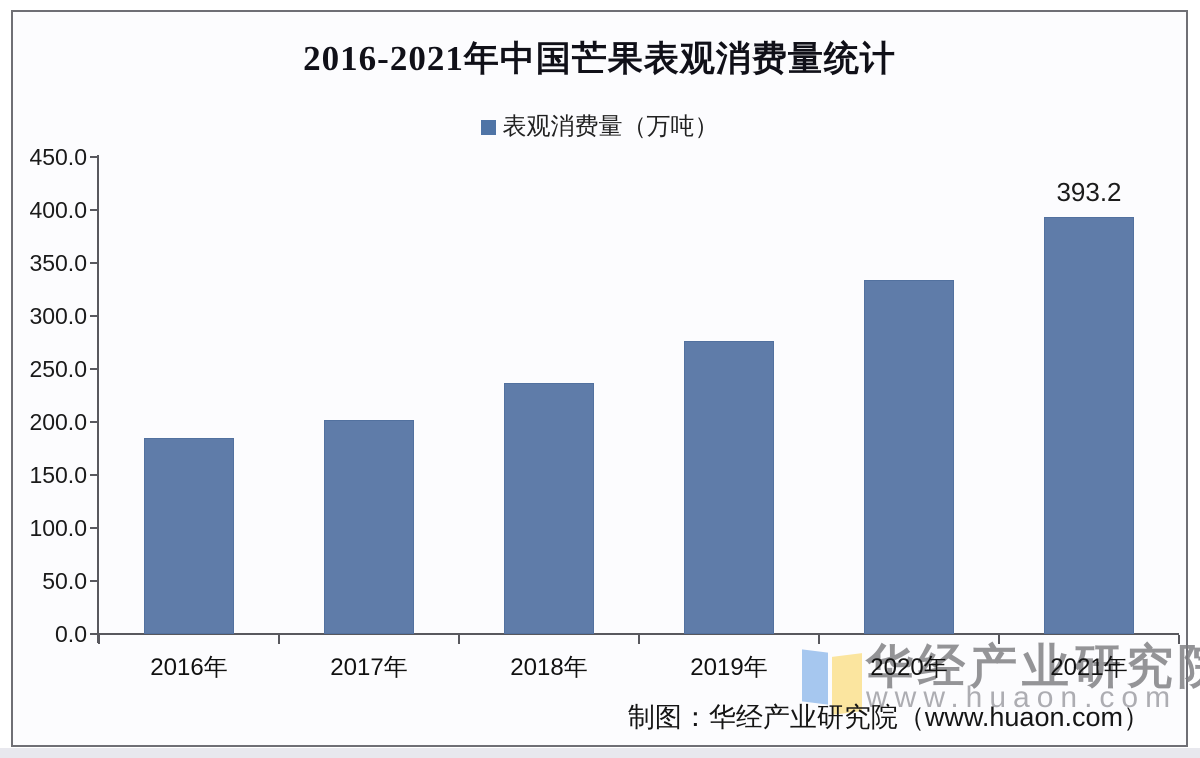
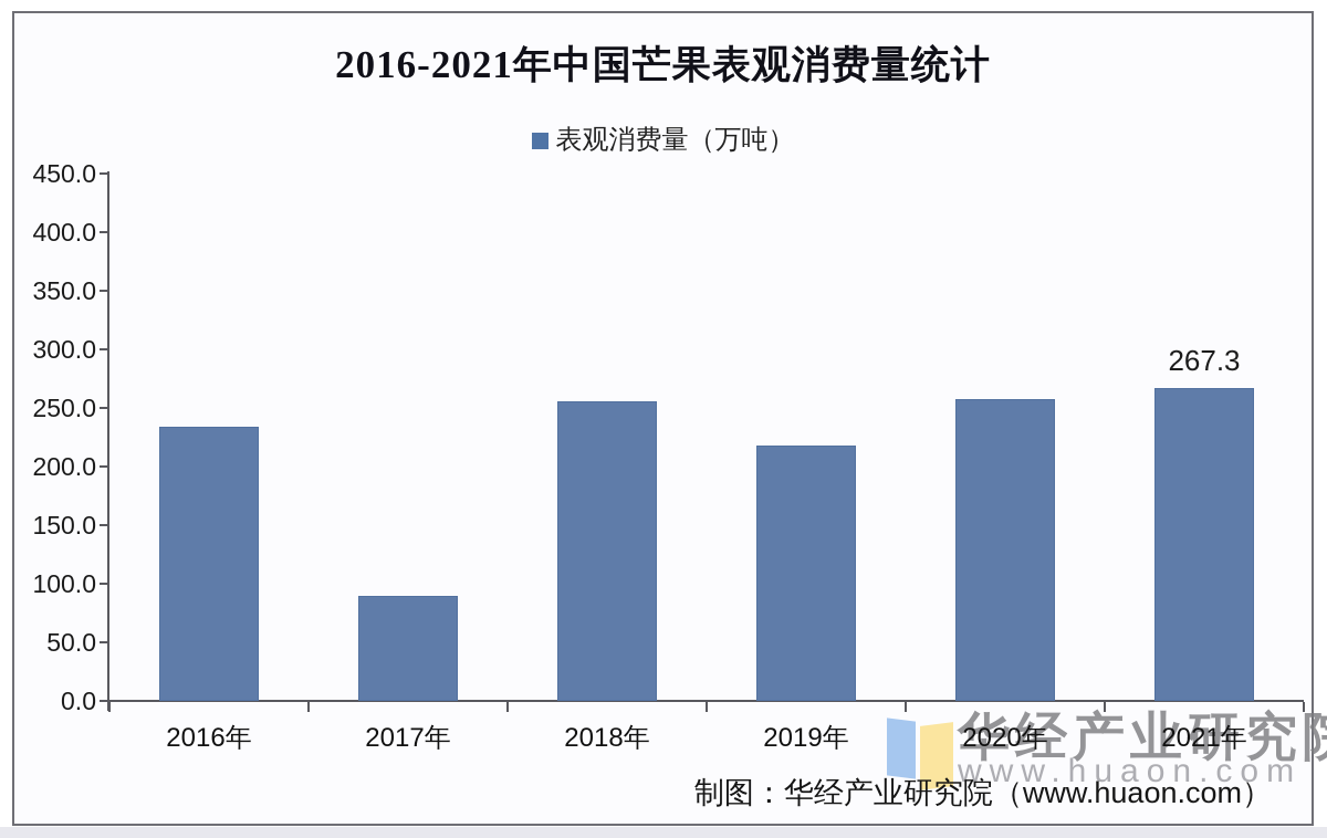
2016年: 185 -> 234
2017年: 202 -> 90
2018年: 237 -> 256
2019年: 276 -> 218
2020年: 334 -> 258
2021年: 393.2 -> 267.3
